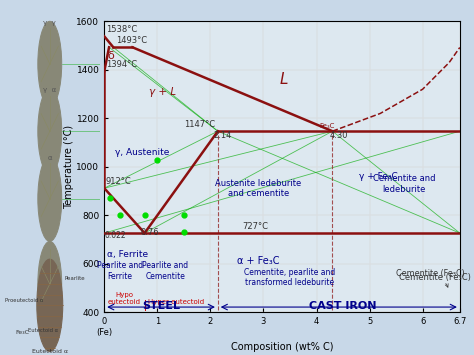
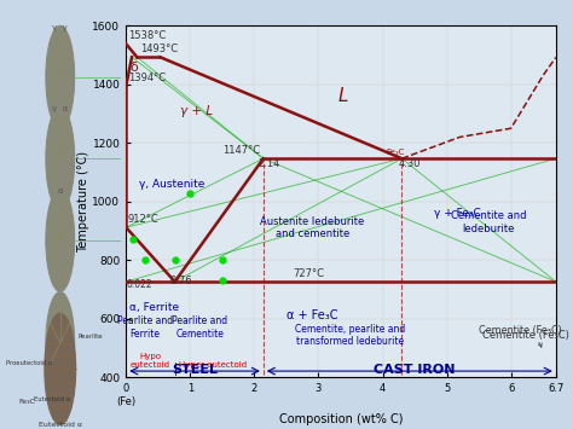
6: 1320 -> 1250
